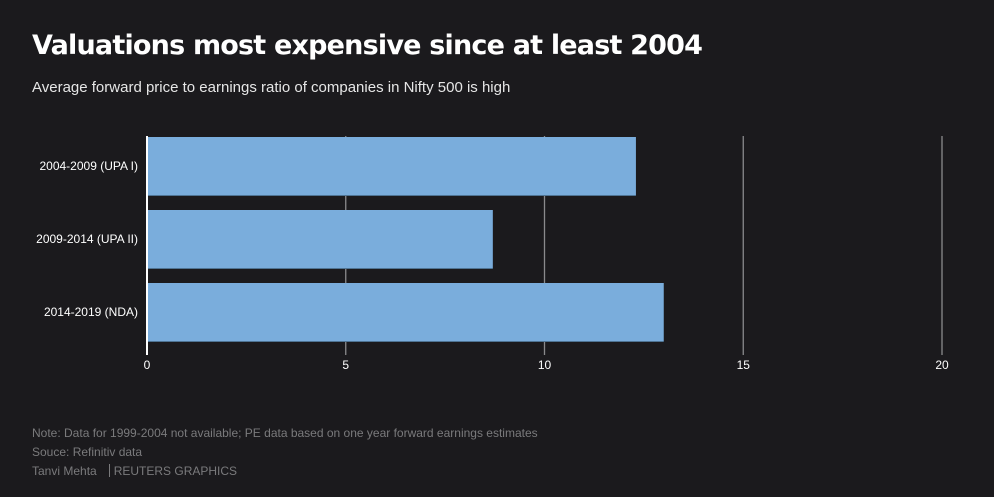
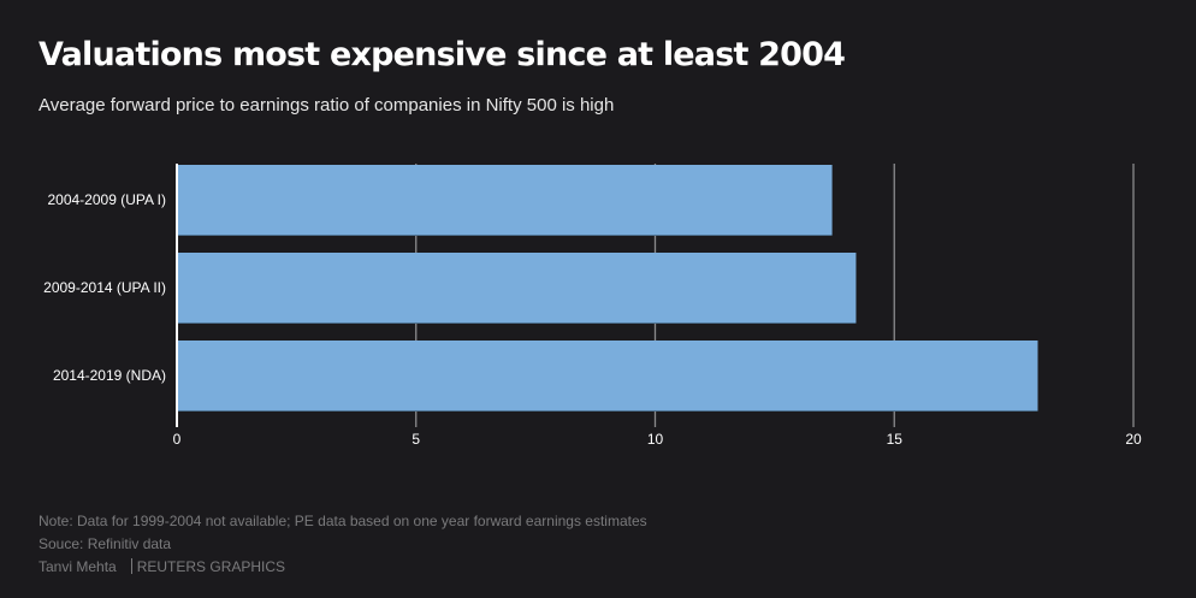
2004-2009 (UPA I): 12.3 -> 13.7
2009-2014 (UPA II): 8.7 -> 14.2
2014-2019 (NDA): 13.0 -> 18.0
